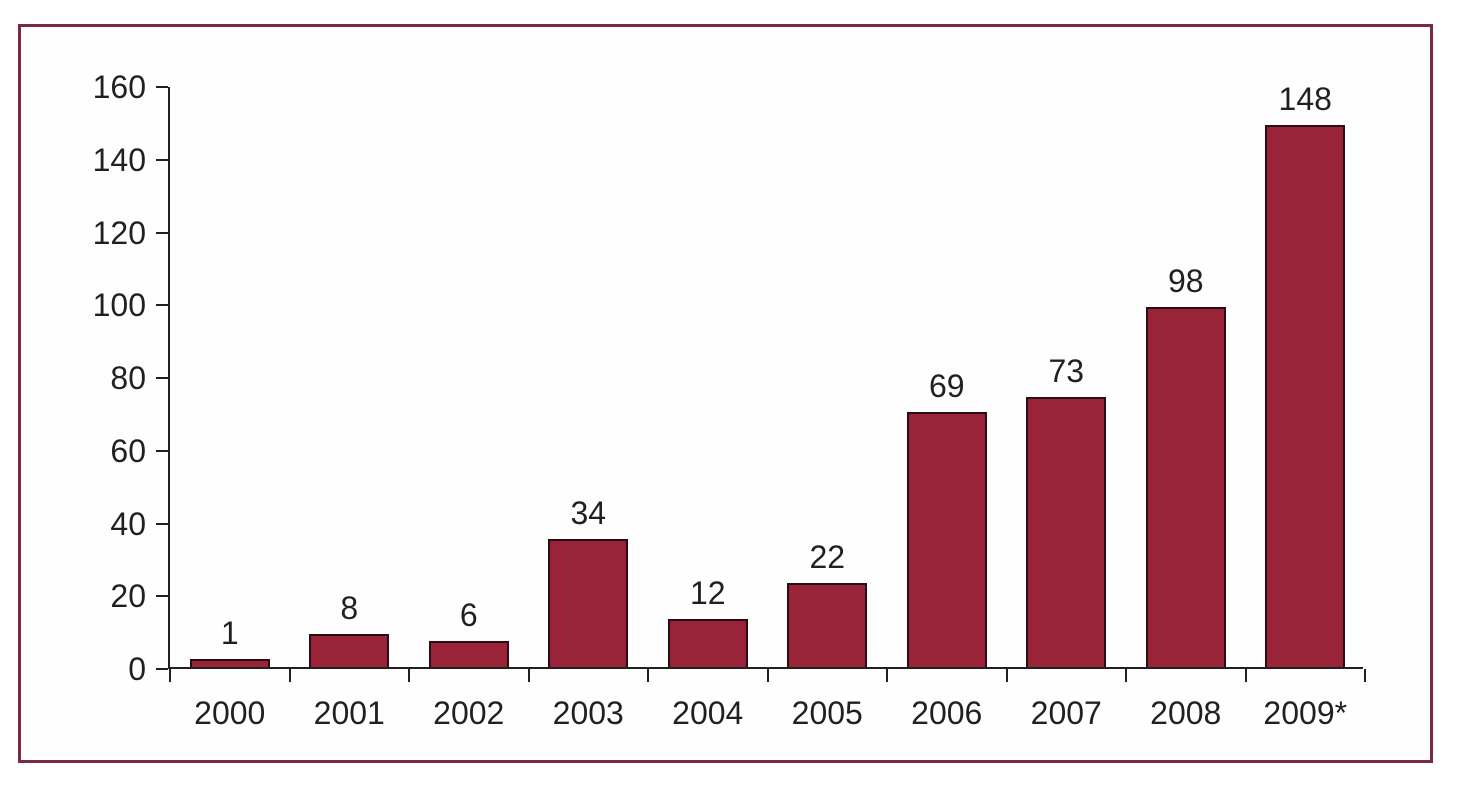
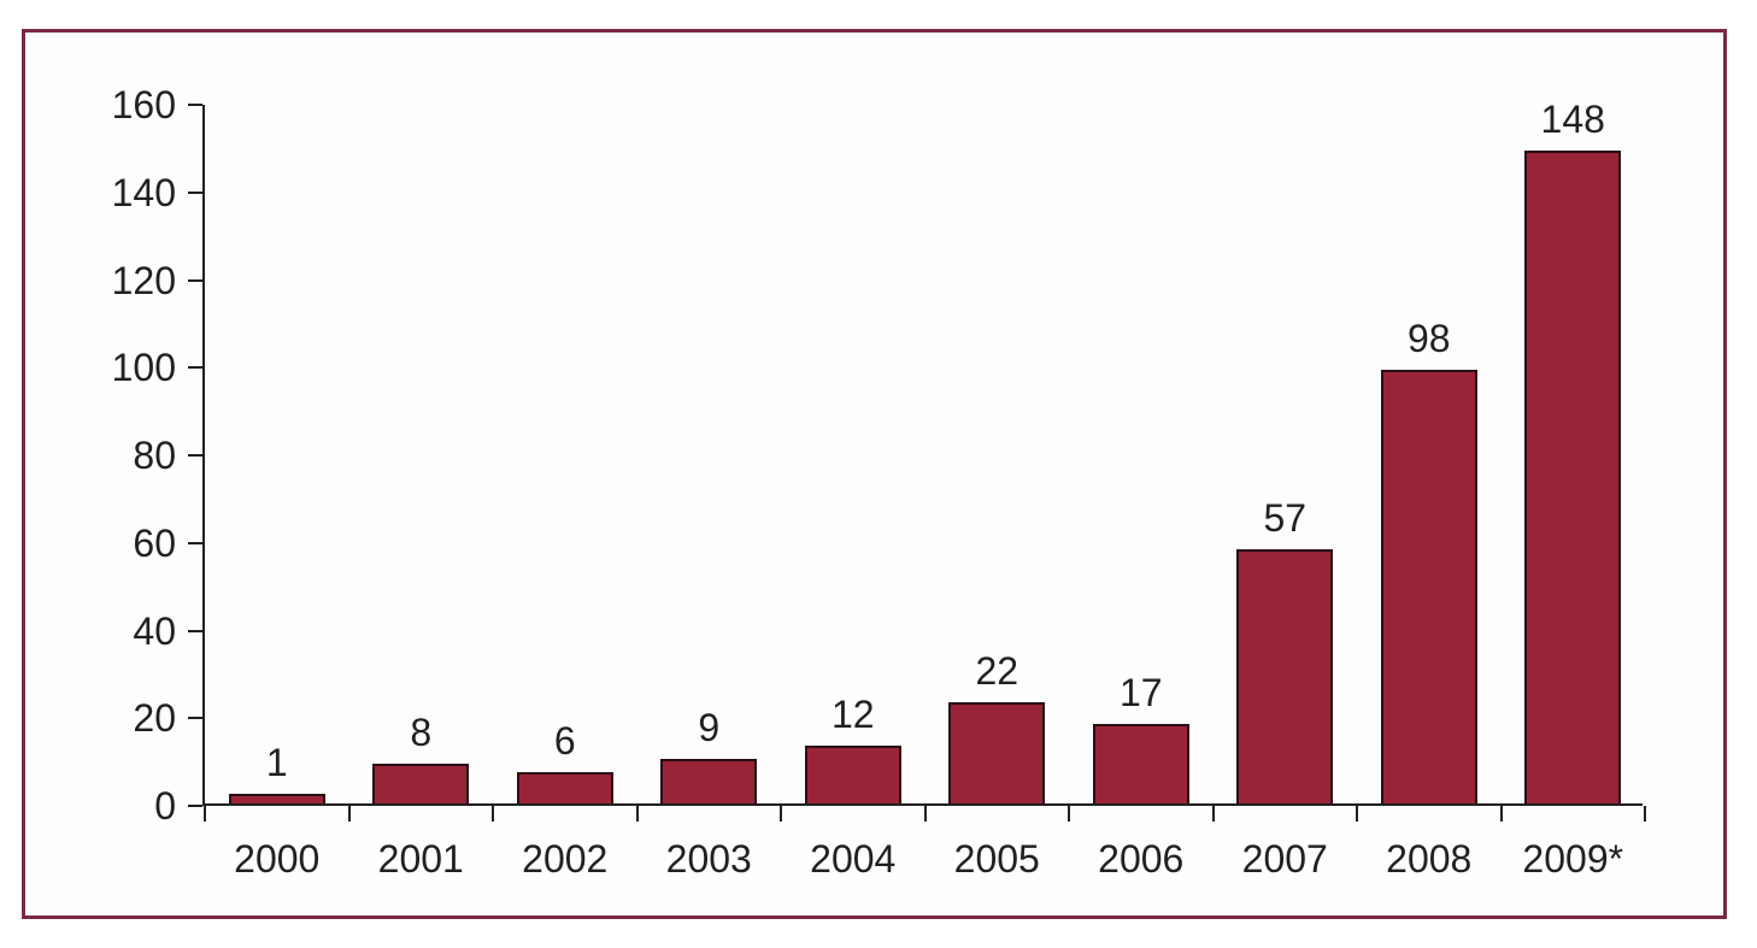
2003: 34 -> 9
2006: 69 -> 17
2007: 73 -> 57
